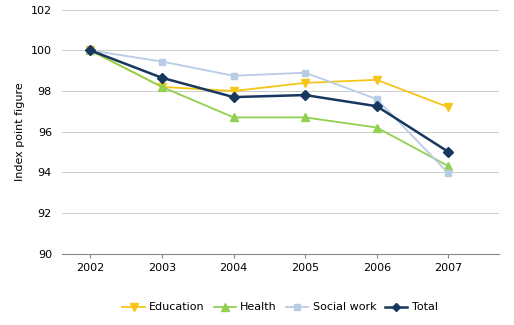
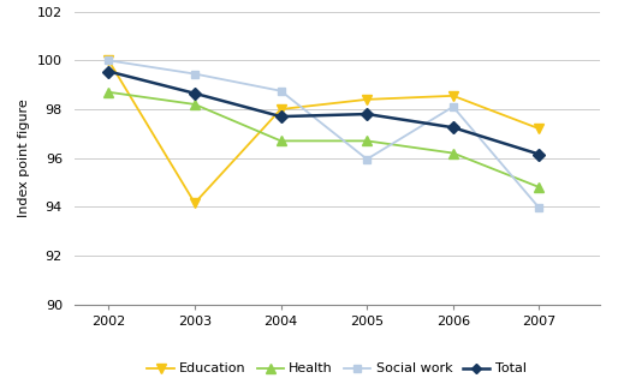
Health/2002: 100.0 -> 98.7
Total/2002: 100.00 -> 99.55
Education/2003: 98.20 -> 94.15
Social work/2005: 98.90 -> 95.95
Social work/2006: 97.60 -> 98.10
Health/2007: 94.3 -> 94.8
Total/2007: 95.00 -> 96.15
